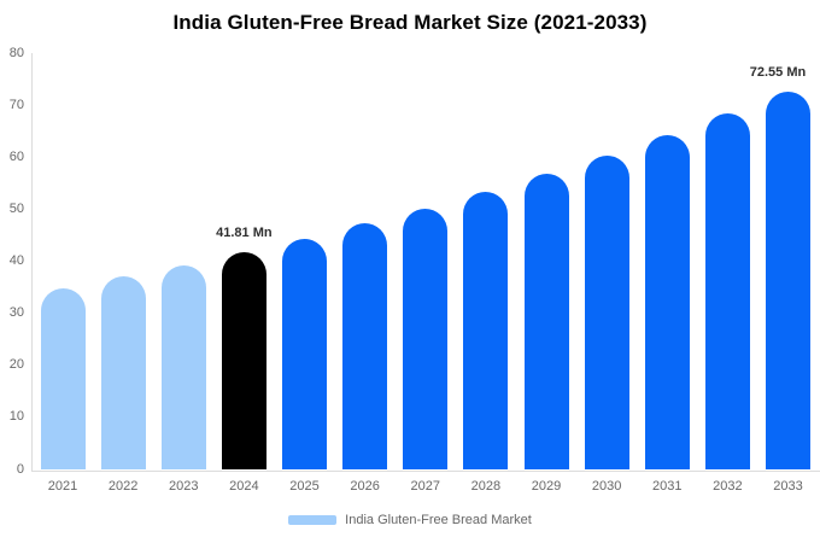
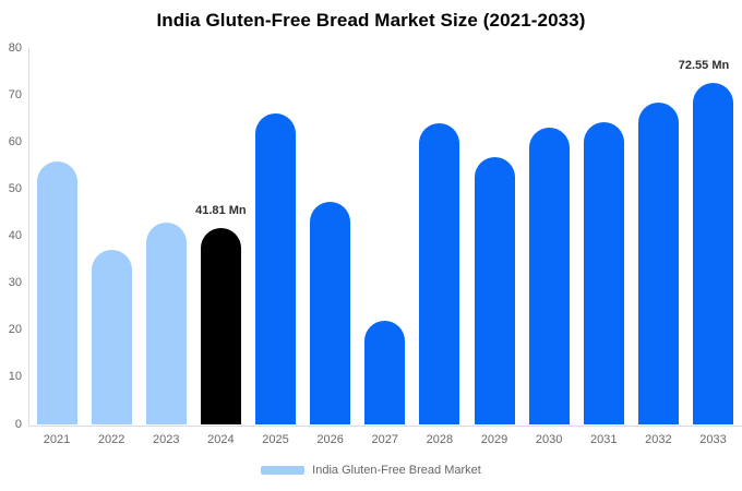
2021: 35 -> 56
2023: 39 -> 43
2025: 44 -> 66
2027: 50 -> 22
2028: 53 -> 64
2030: 60 -> 63
